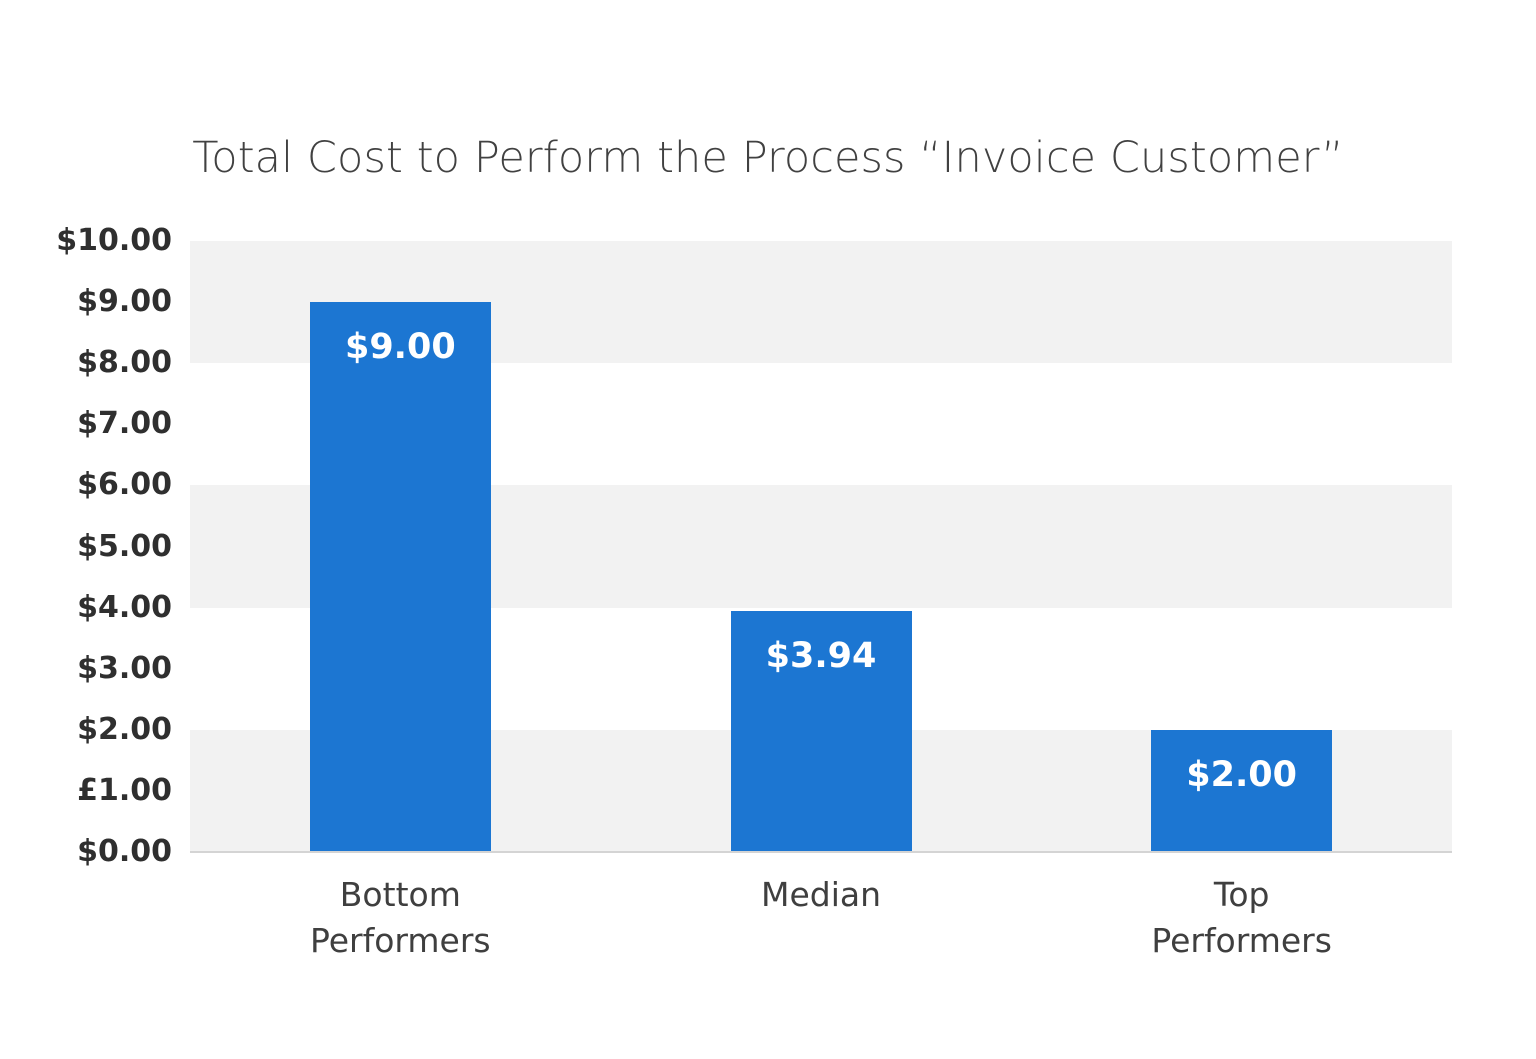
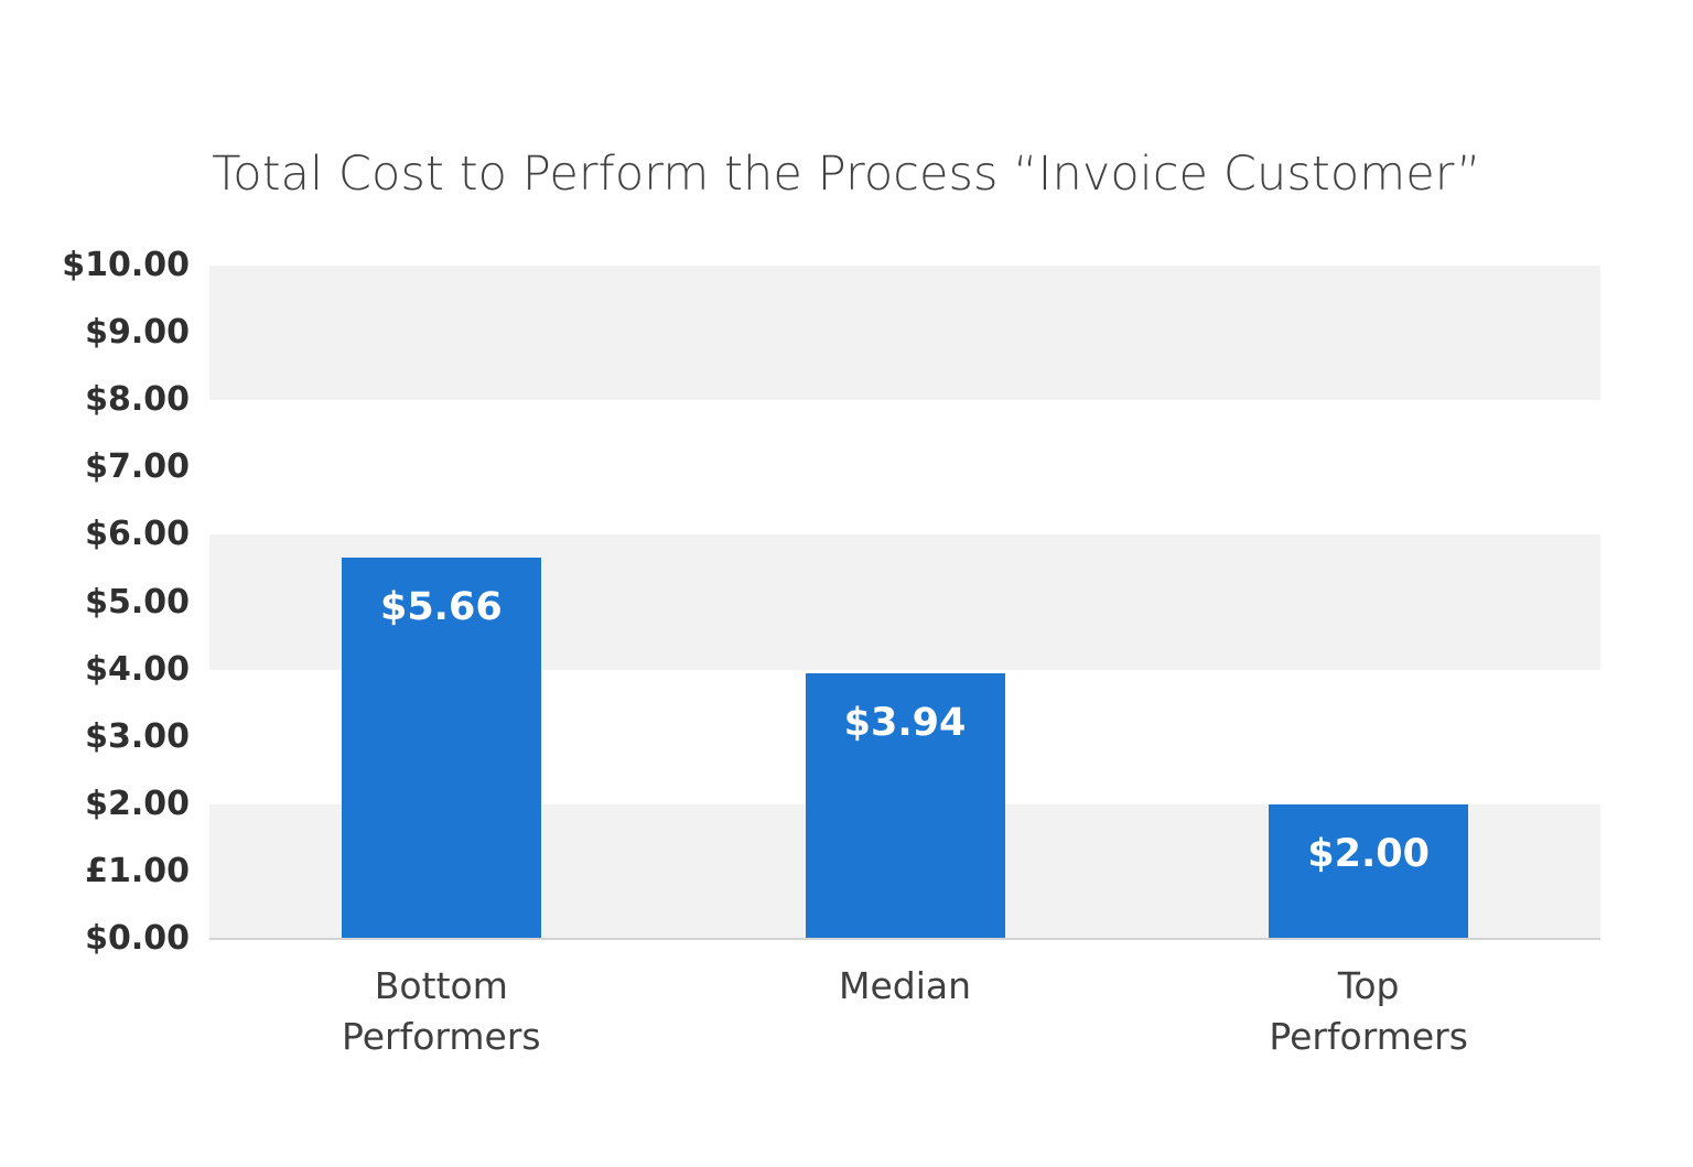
Bottom Performers: $9.00 -> $5.66
